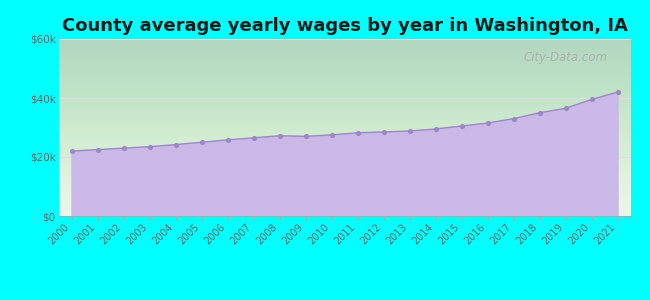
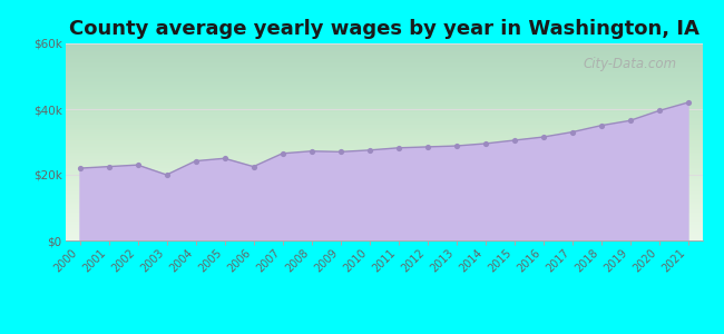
2003: $23.5k -> $20.0k
2006: $25.8k -> $22.5k
